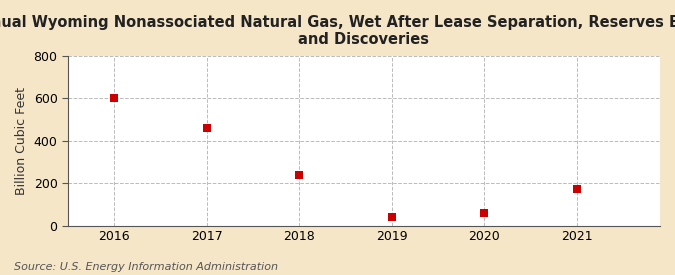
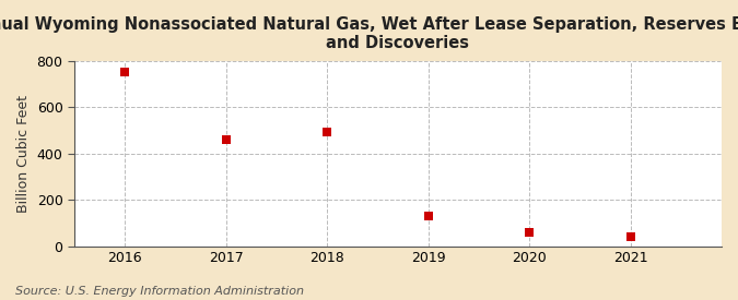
2016: 600 -> 750
2018: 240 -> 490
2019: 40 -> 130
2021: 170 -> 40
